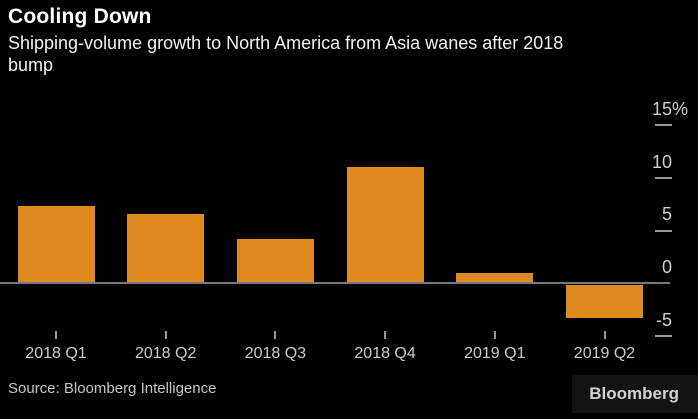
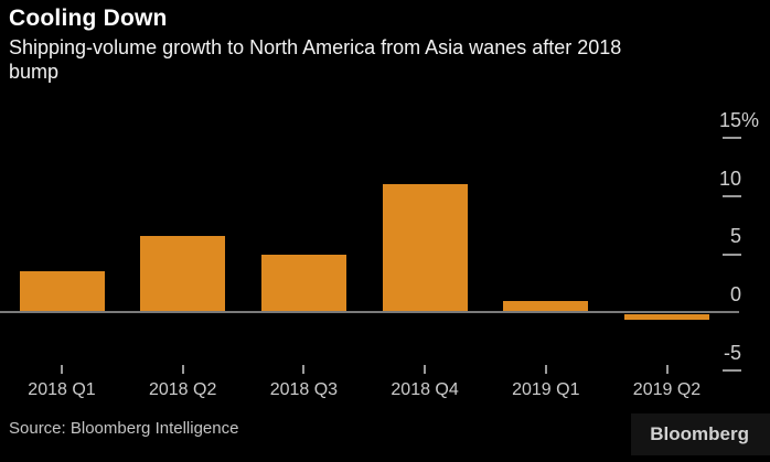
2018 Q1: 7.3 -> 3.6
2018 Q3: 4.2 -> 5.0
2019 Q2: -3.2 -> -0.5
